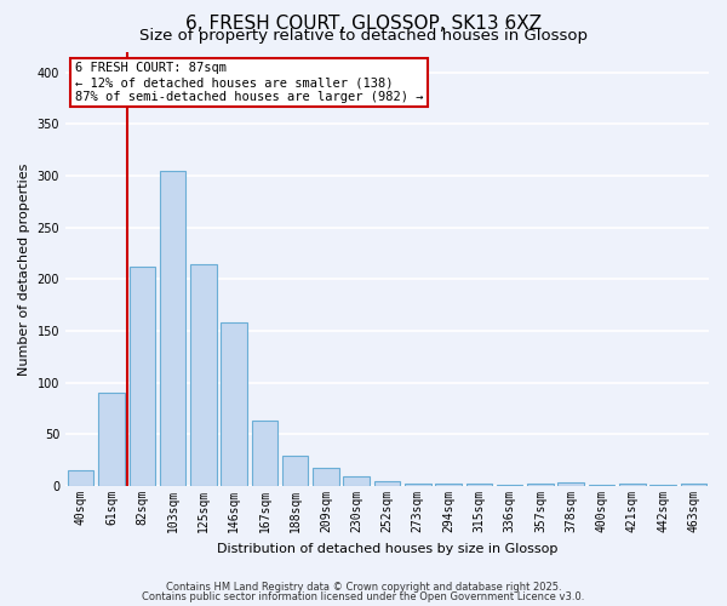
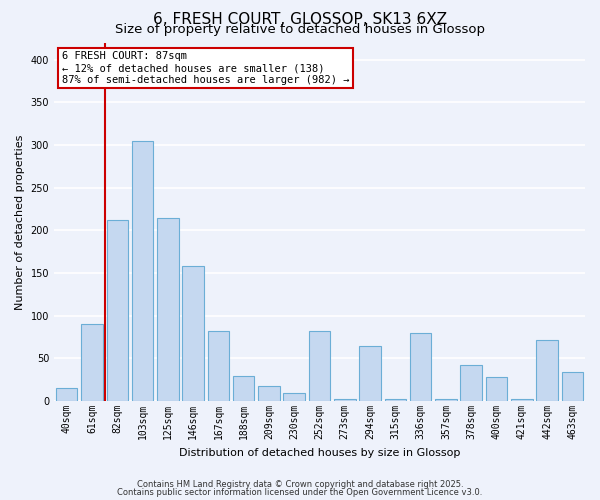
167sqm: 63 -> 82
252sqm: 5 -> 82
294sqm: 2 -> 64
336sqm: 1 -> 80
378sqm: 4 -> 42
400sqm: 1 -> 28
442sqm: 1 -> 72
463sqm: 3 -> 34
